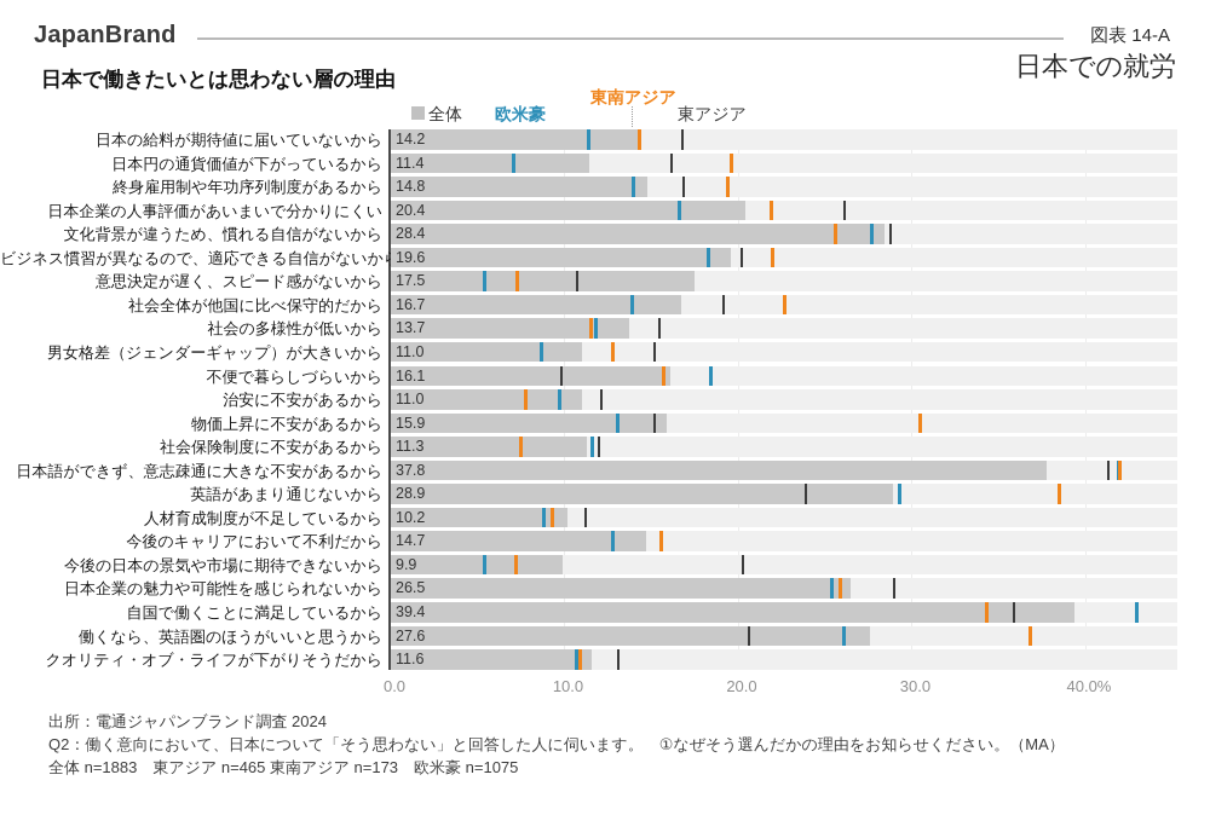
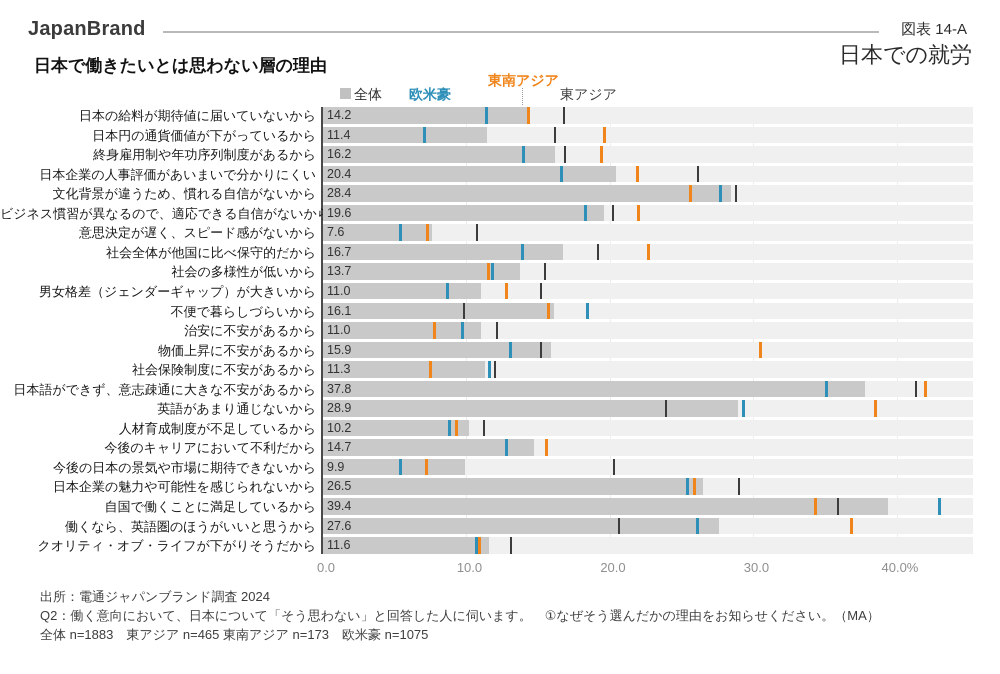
全体/終身雇用制や年功序列制度があるから: 14.8 -> 16.2
全体/意思決定が遅く、スピード感がないから: 17.5 -> 7.6
欧米豪/日本語ができず、意志疎通に大きな不安があるから: 41.9% -> 35.1%
